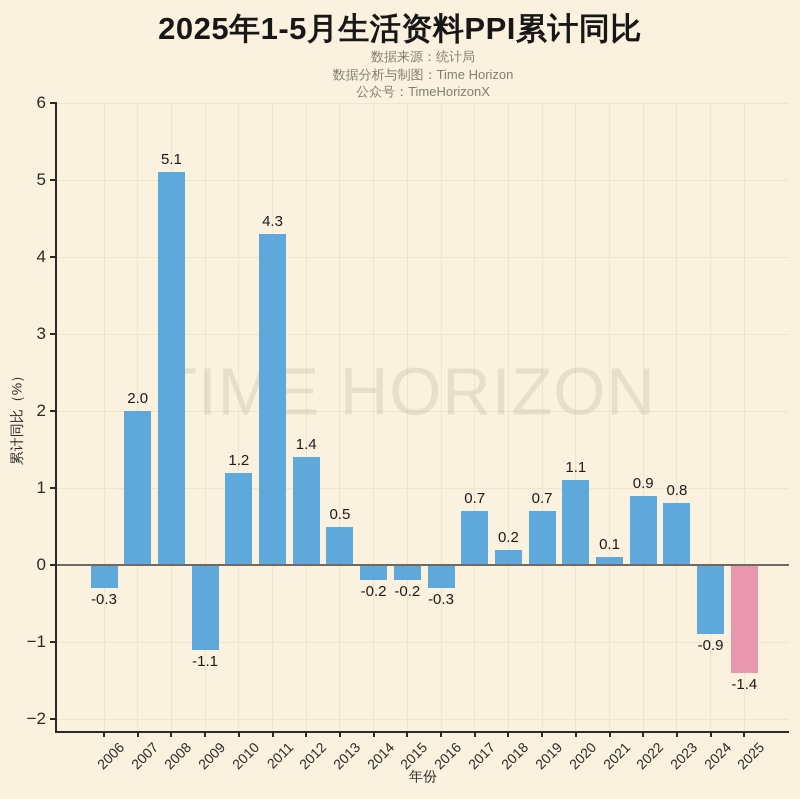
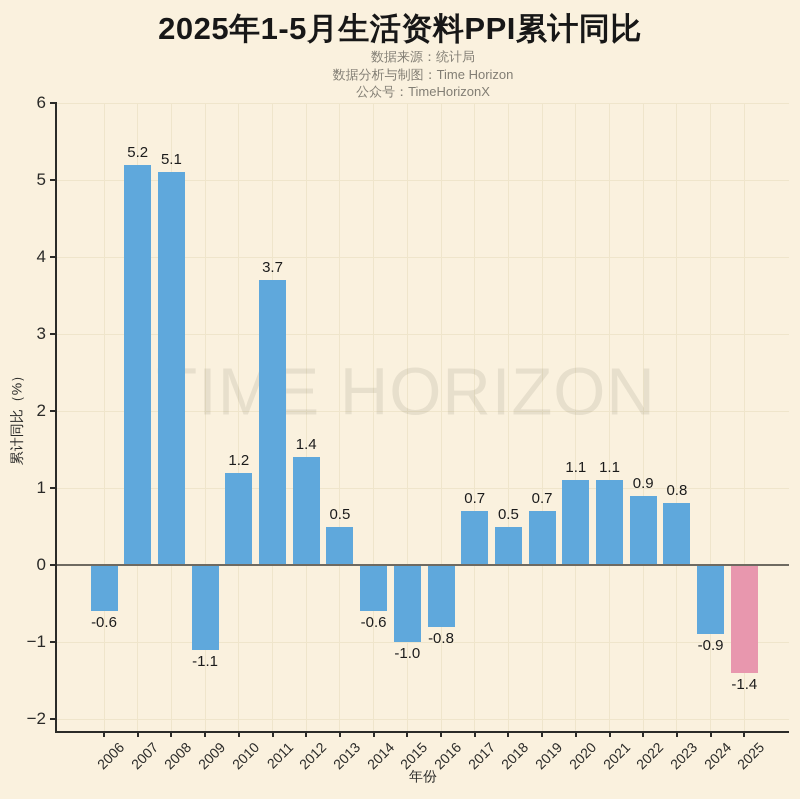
2006: -0.3 -> -0.6
2007: 2.0 -> 5.2
2011: 4.3 -> 3.7
2014: -0.2 -> -0.6
2015: -0.2 -> -1.0
2016: -0.3 -> -0.8
2018: 0.2 -> 0.5
2021: 0.1 -> 1.1
